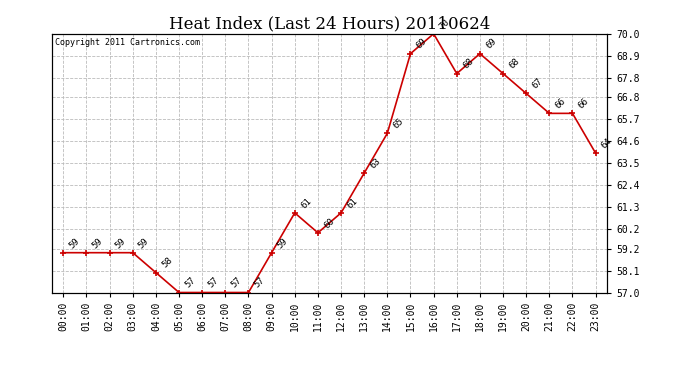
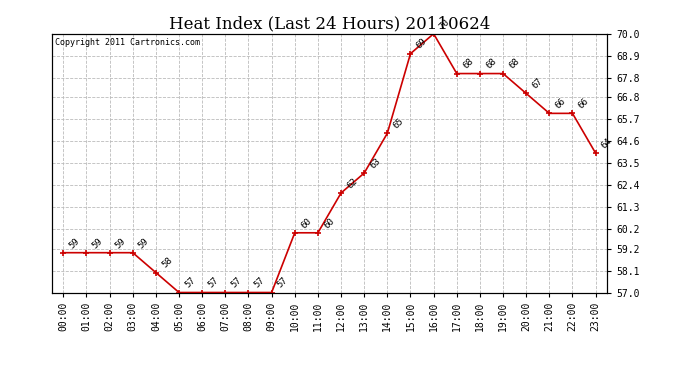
09:00: 59 -> 57
10:00: 61 -> 60
12:00: 61 -> 62
18:00: 69 -> 68
